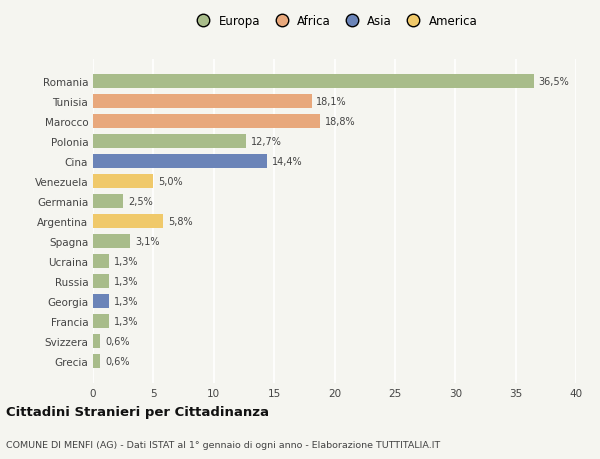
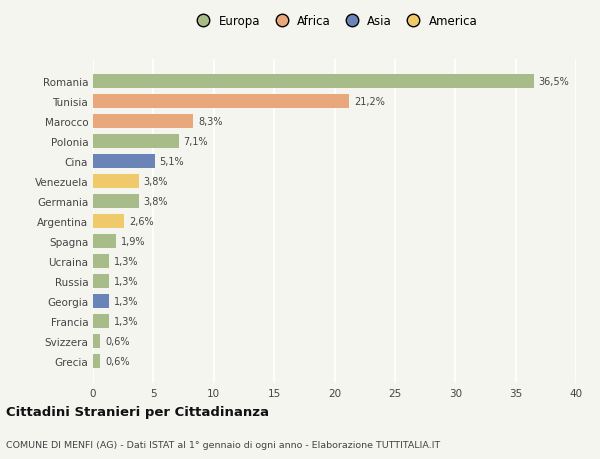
Tunisia: 18,1% -> 21,2%
Marocco: 18,8% -> 8,3%
Polonia: 12,7% -> 7,1%
Cina: 14,4% -> 5,1%
Venezuela: 5,0% -> 3,8%
Germania: 2,5% -> 3,8%
Argentina: 5,8% -> 2,6%
Spagna: 3,1% -> 1,9%
